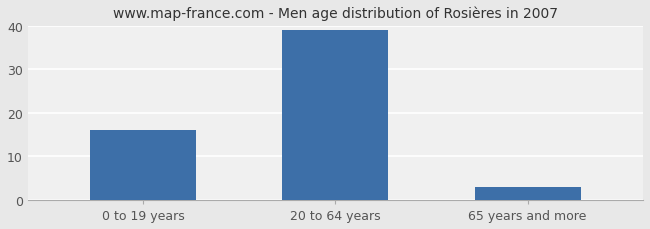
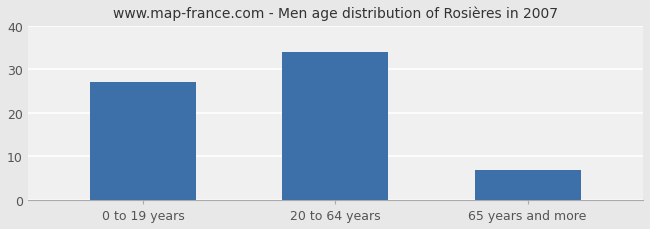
0 to 19 years: 16 -> 27
20 to 64 years: 39 -> 34
65 years and more: 3 -> 7
